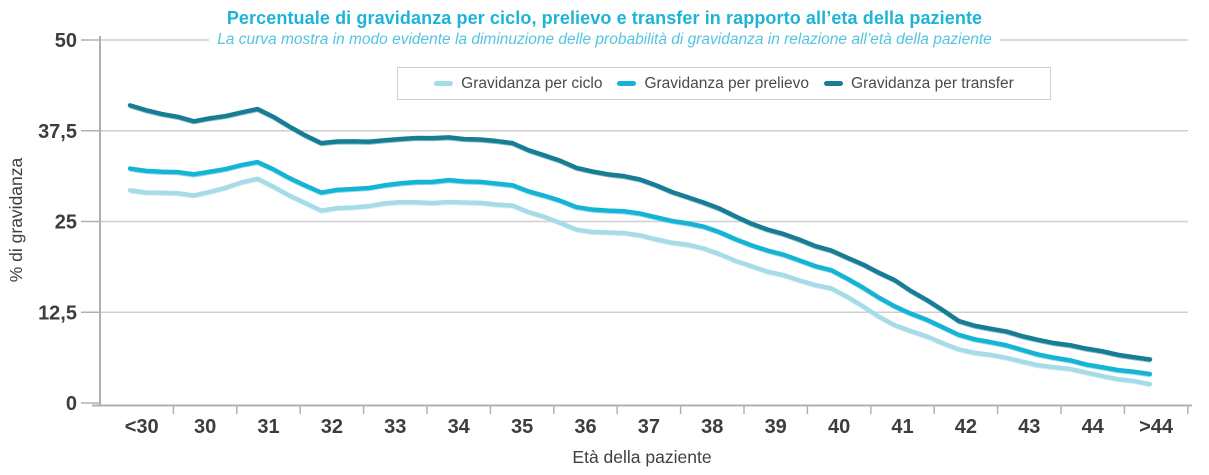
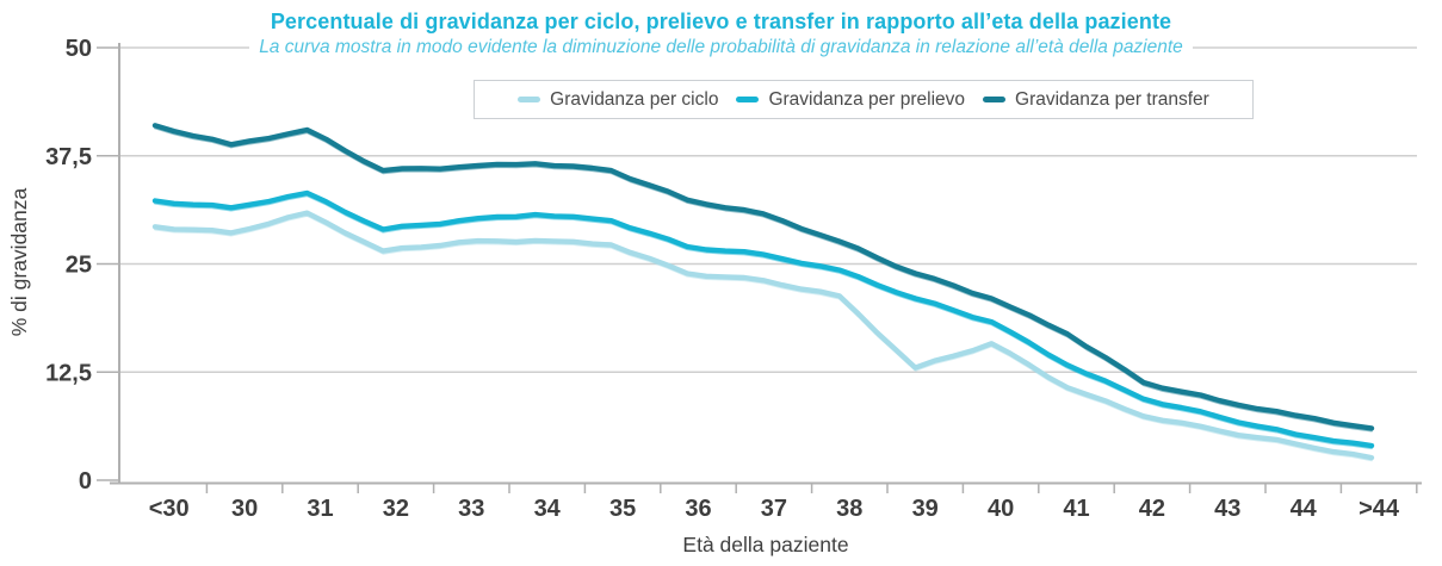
Gravidanza per ciclo/39: 18 -> 13
